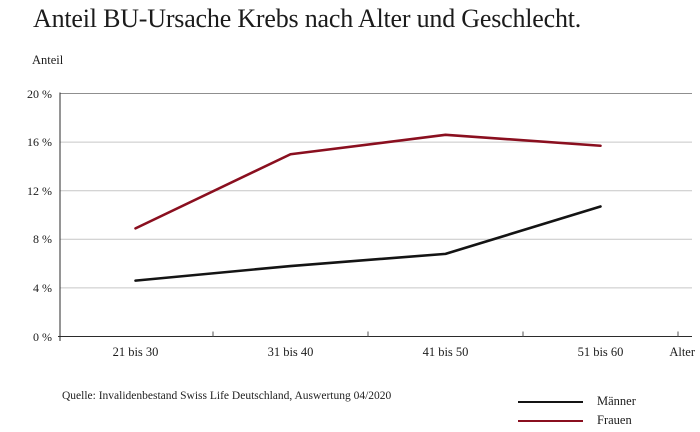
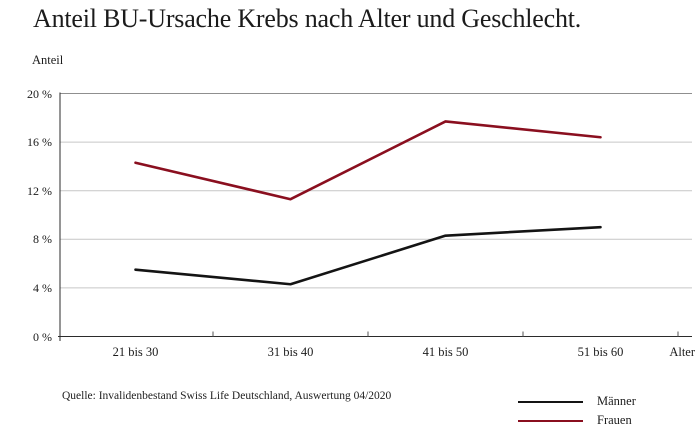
Männer/21 bis 30: 4.6% -> 5.5%
Frauen/21 bis 30: 8.9% -> 14.3%
Männer/31 bis 40: 5.8% -> 4.3%
Frauen/31 bis 40: 15.0% -> 11.3%
Männer/41 bis 50: 6.8% -> 8.3%
Frauen/41 bis 50: 16.6% -> 17.7%
Männer/51 bis 60: 10.7% -> 9.0%
Frauen/51 bis 60: 15.7% -> 16.4%
